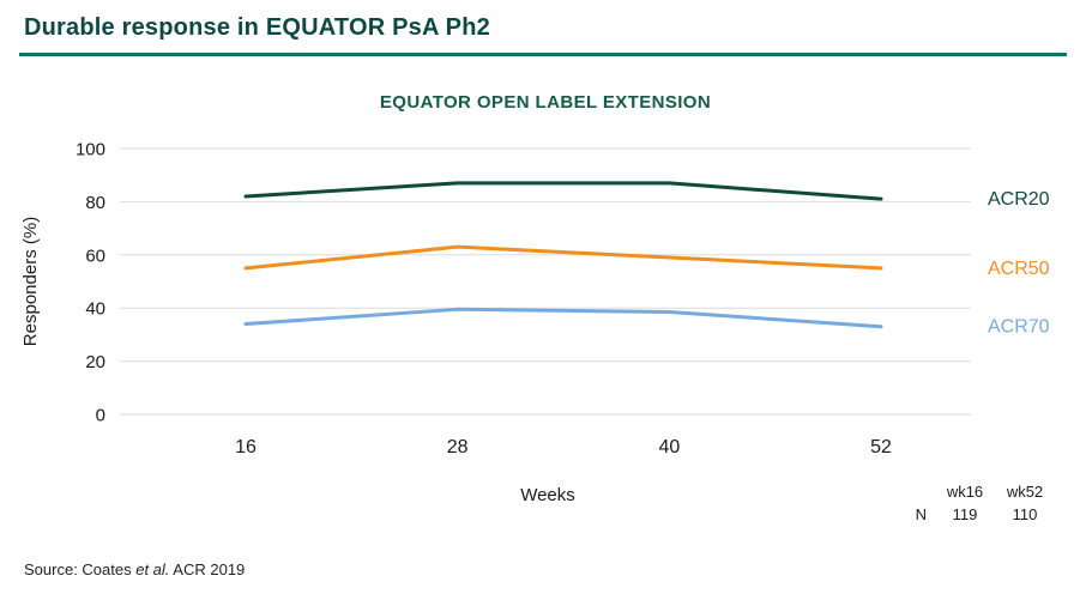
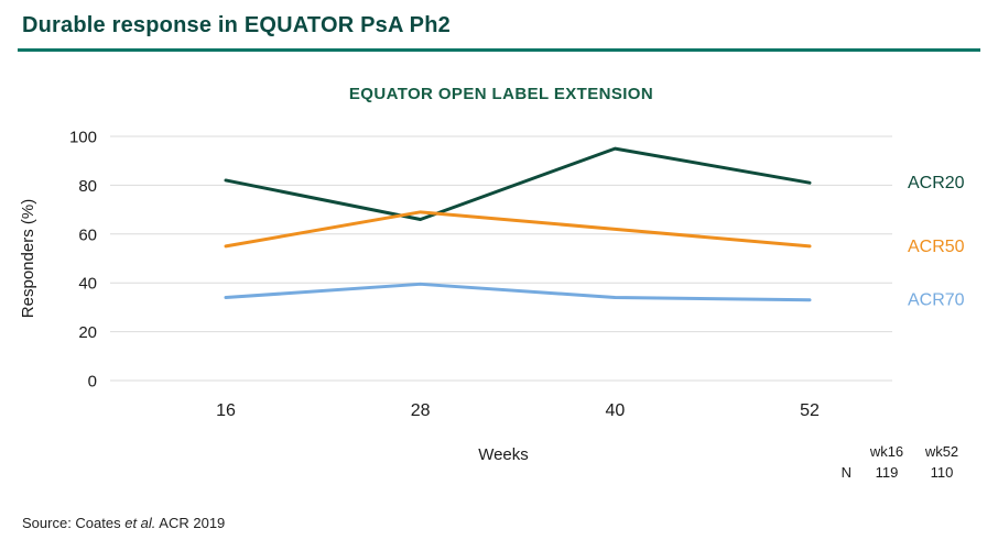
ACR20/28: 87 -> 66
ACR50/28: 63 -> 69
ACR20/40: 87 -> 95
ACR50/40: 59 -> 62
ACR70/40: 38 -> 34
